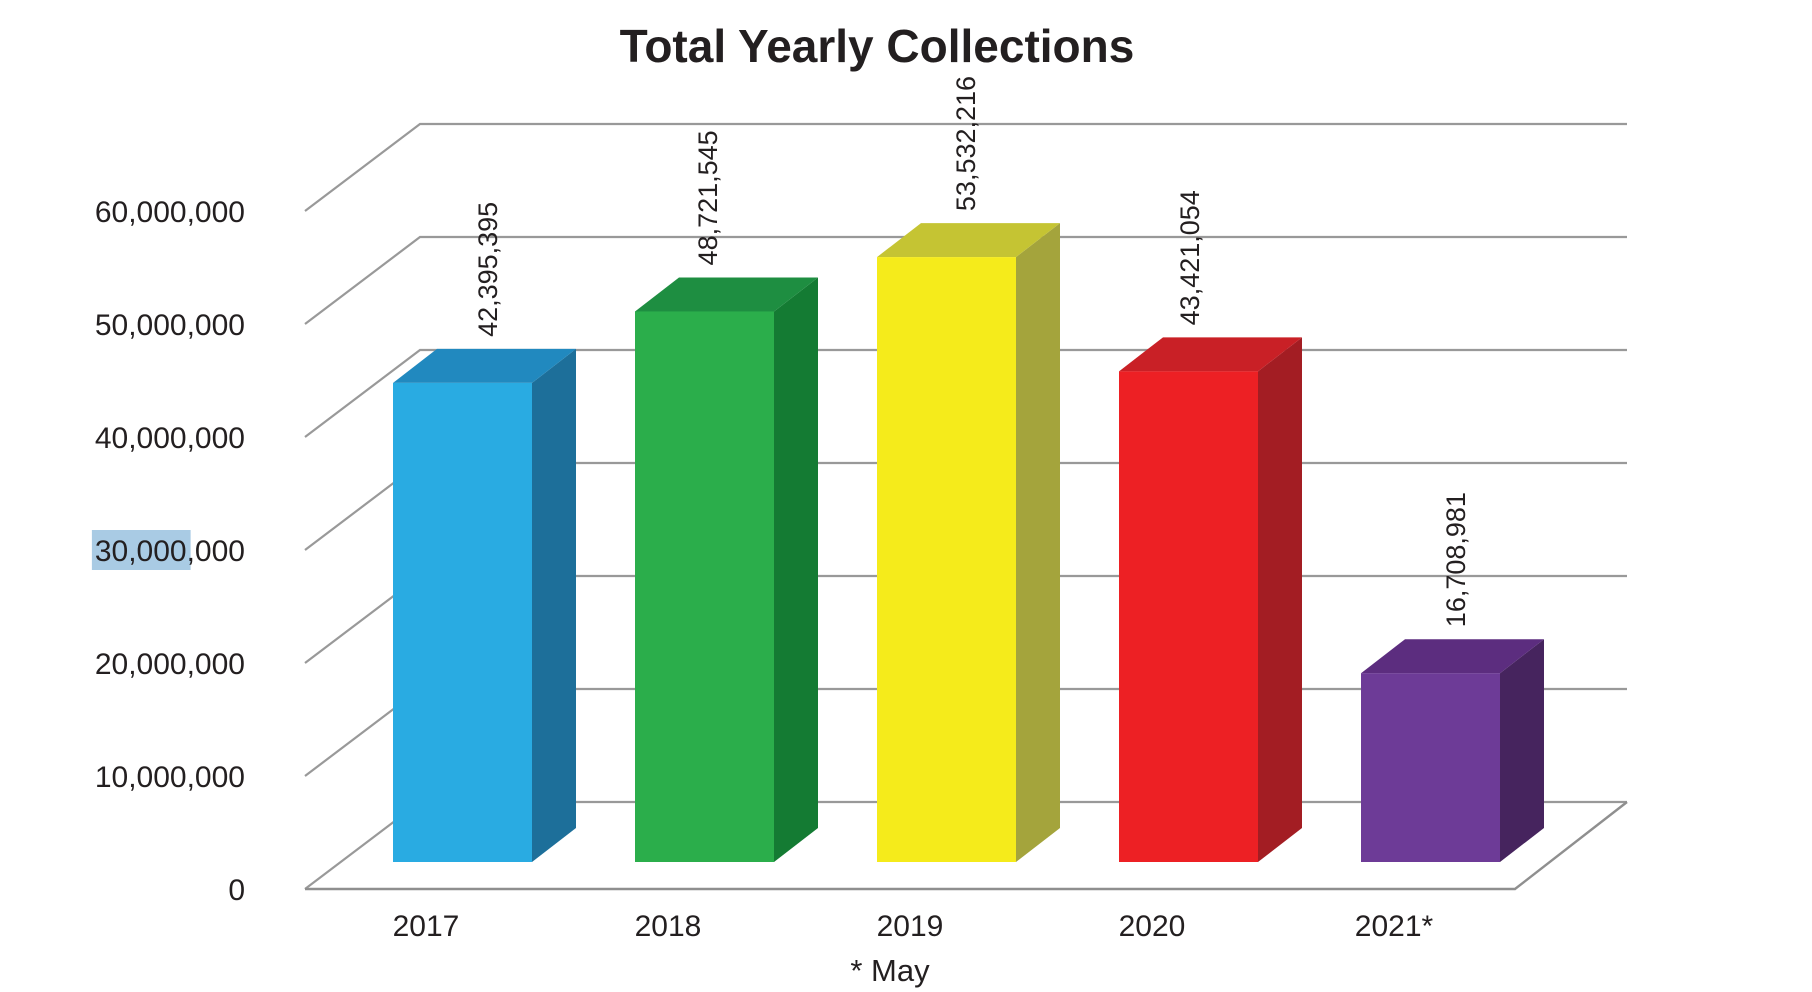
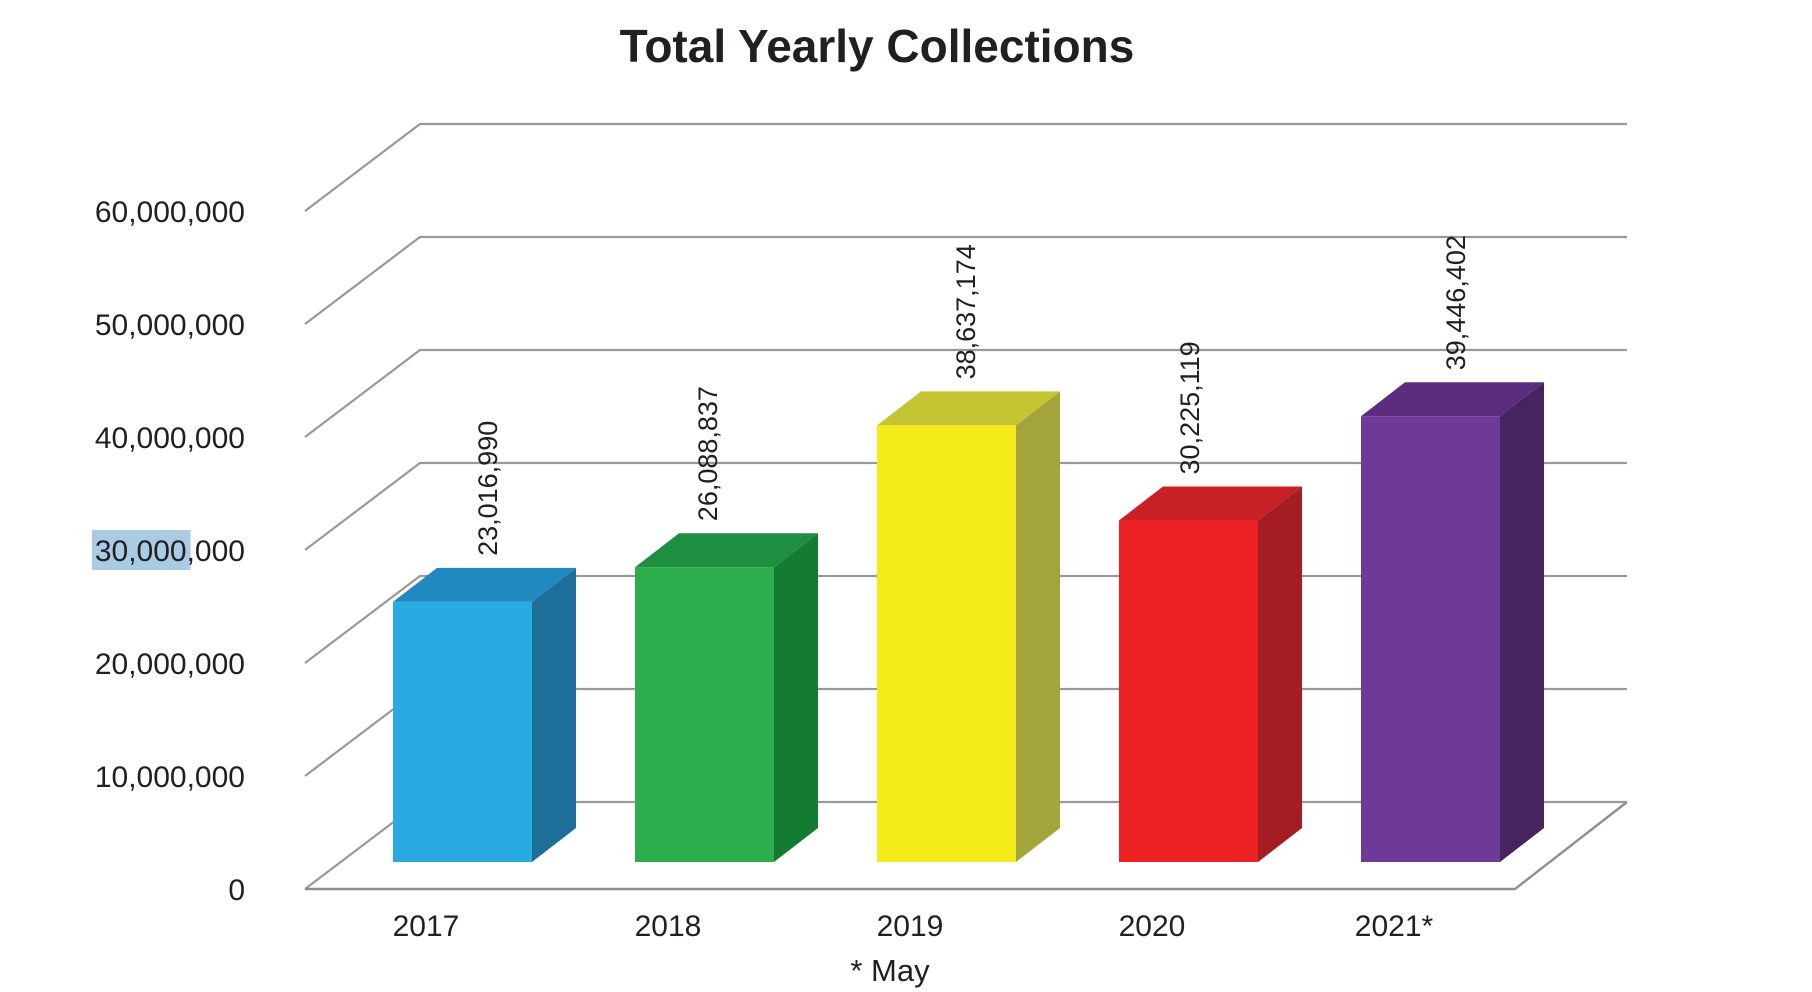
2017: 42,395,395 -> 23,016,990
2018: 48,721,545 -> 26,088,837
2019: 53,532,216 -> 38,637,174
2020: 43,421,054 -> 30,225,119
2021*: 16,708,981 -> 39,446,402
